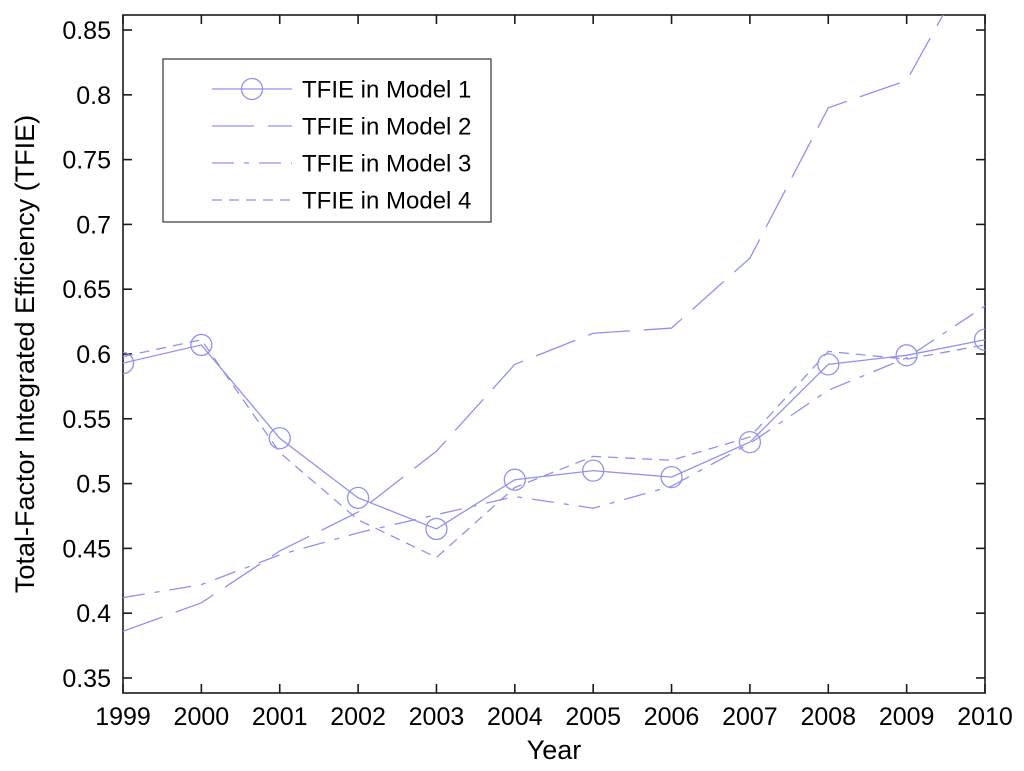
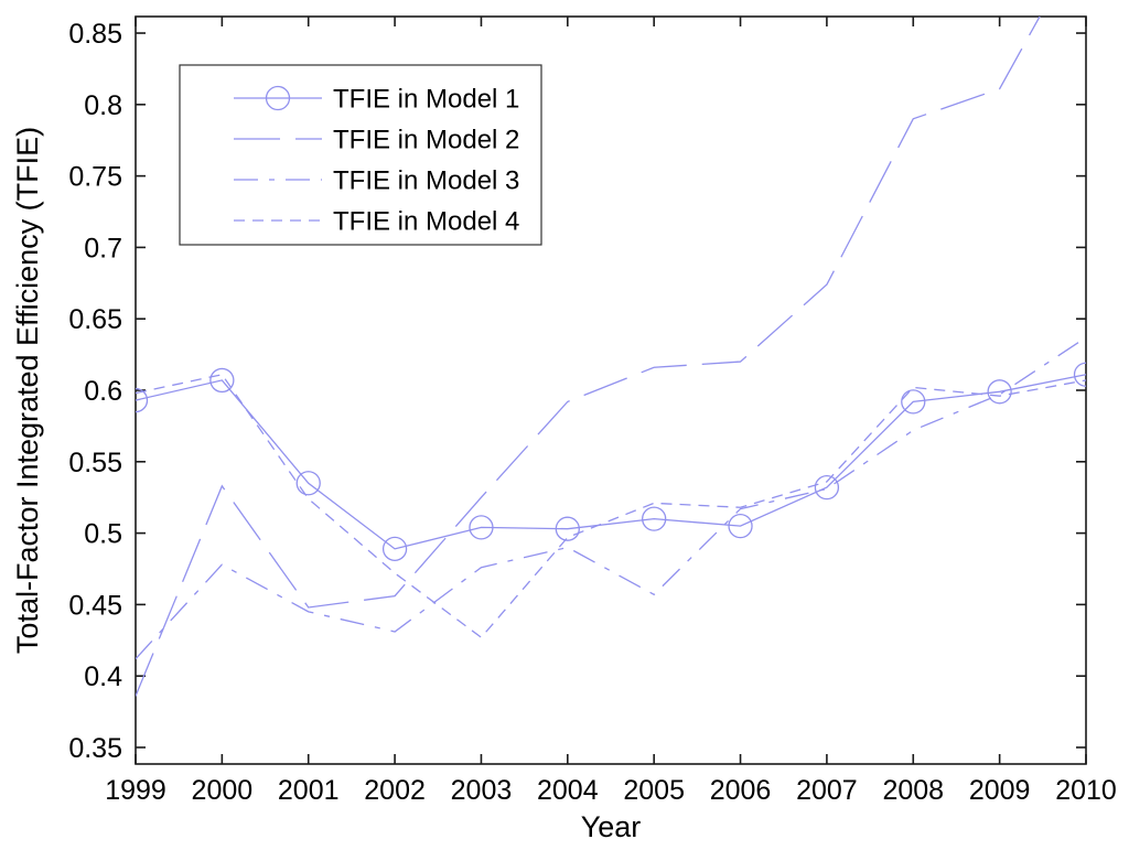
TFIE in Model 2/2000: 0.408 -> 0.533
TFIE in Model 3/2000: 0.422 -> 0.478
TFIE in Model 2/2002: 0.478 -> 0.456
TFIE in Model 3/2002: 0.462 -> 0.431
TFIE in Model 1/2003: 0.465 -> 0.504
TFIE in Model 4/2003: 0.443 -> 0.427
TFIE in Model 3/2005: 0.481 -> 0.457
TFIE in Model 3/2006: 0.498 -> 0.517
